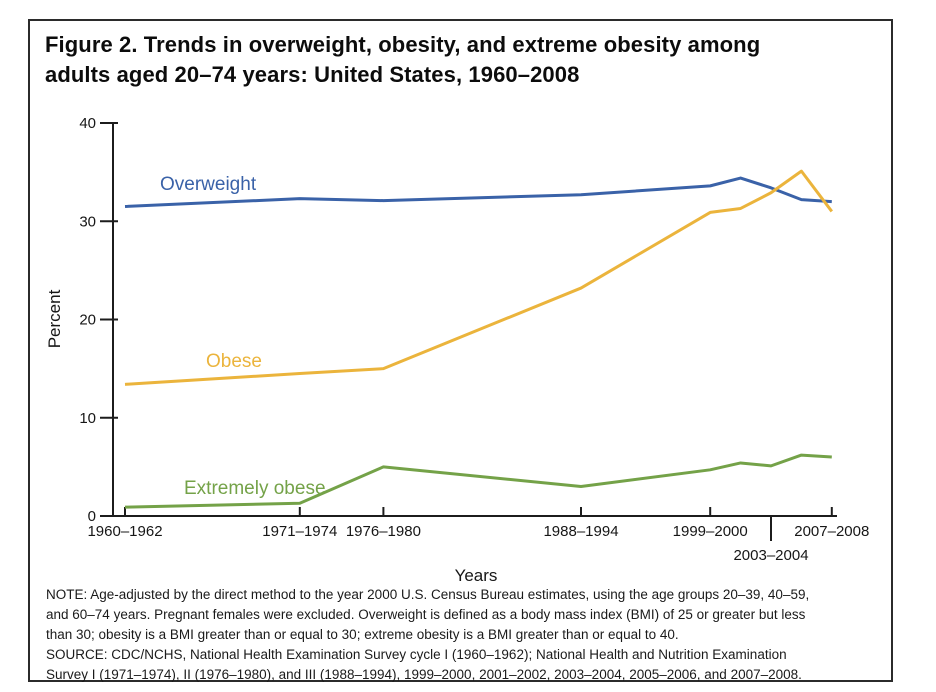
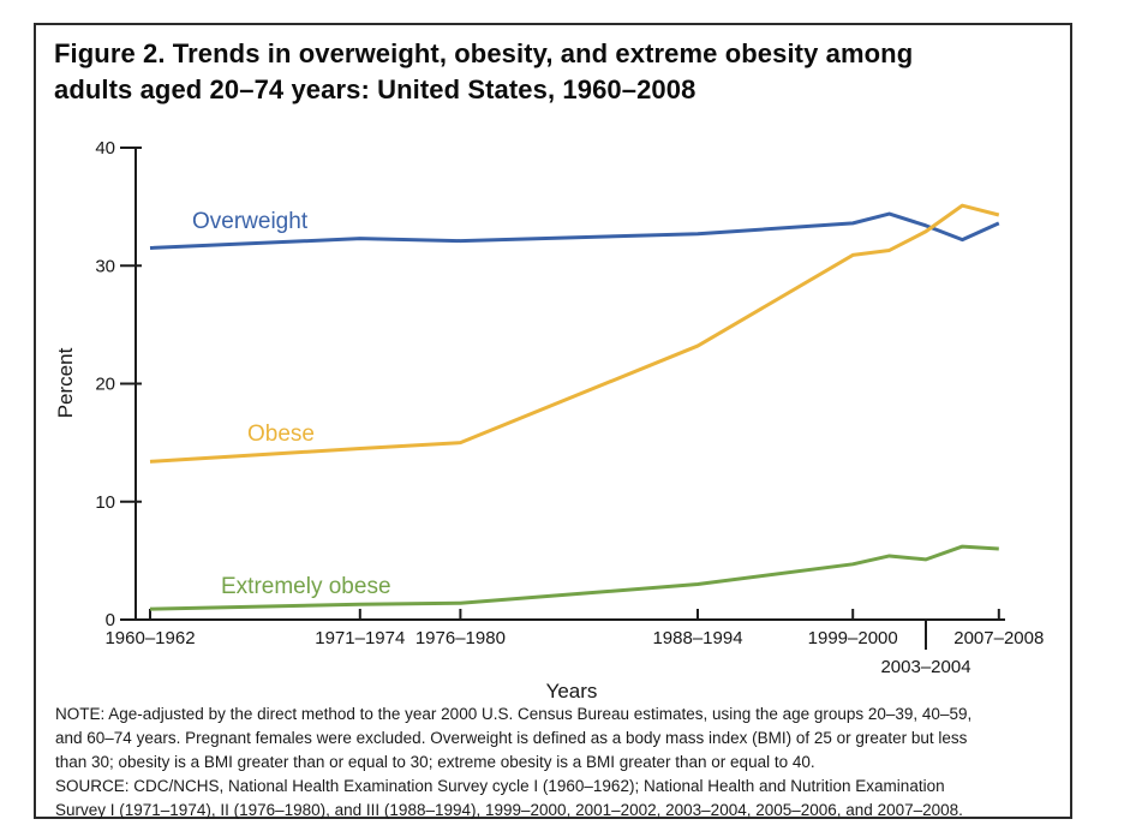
Extremely obese/1976–1980: 5 -> 1
Overweight/2007–2008: 32 -> 34
Obese/2007–2008: 31 -> 34
